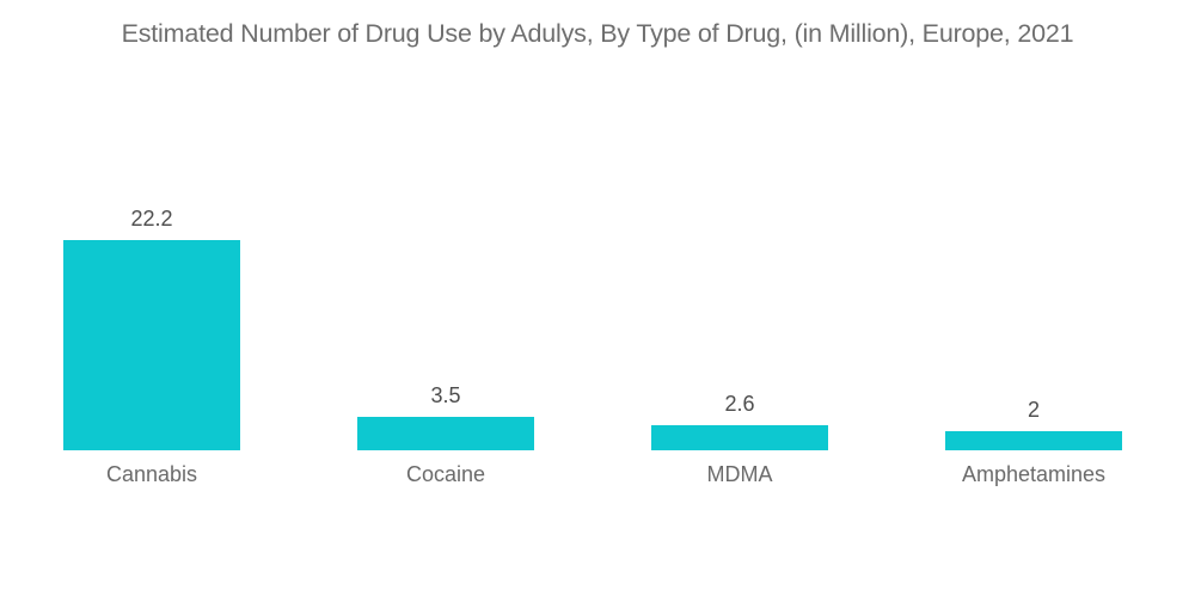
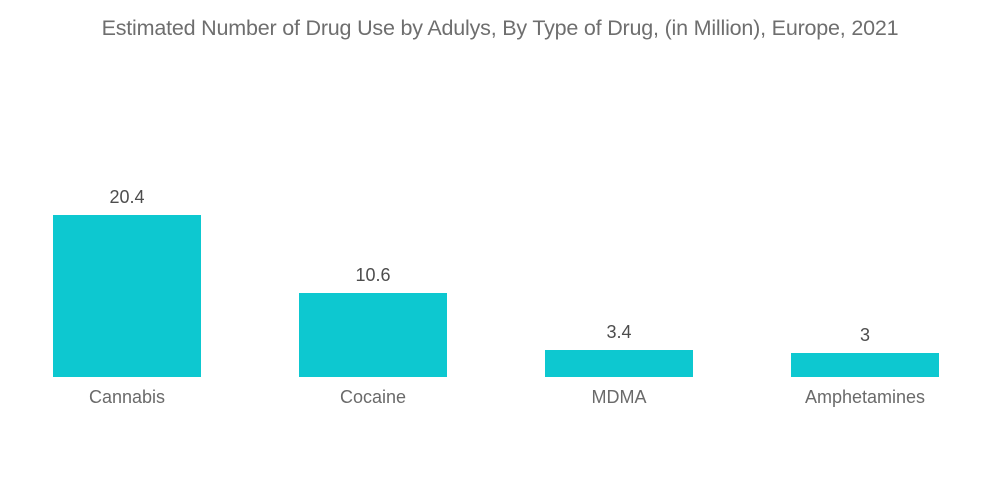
Cannabis: 22.2 -> 20.4
Cocaine: 3.5 -> 10.6
MDMA: 2.6 -> 3.4
Amphetamines: 2 -> 3
